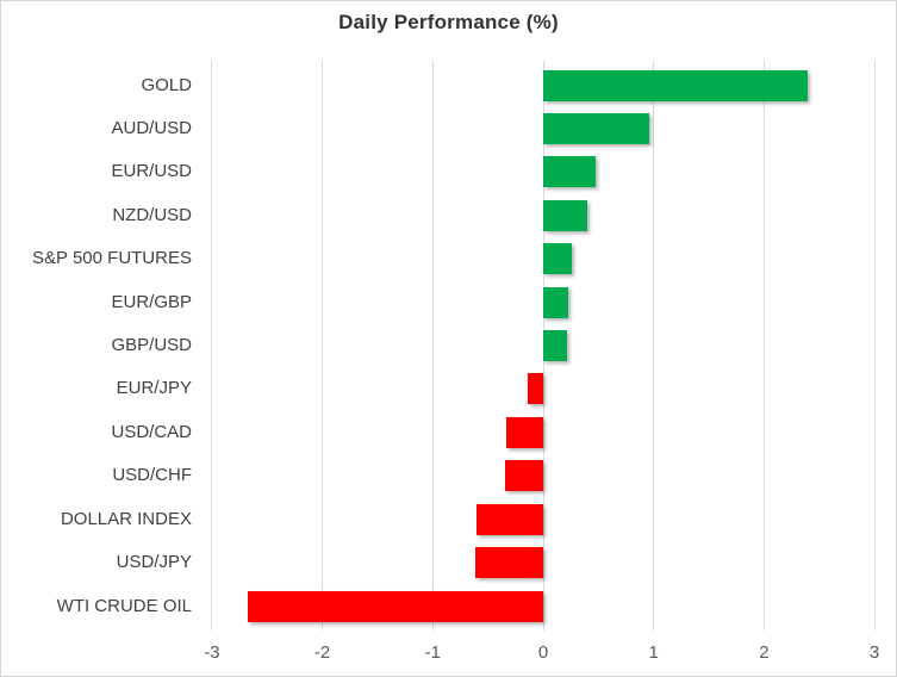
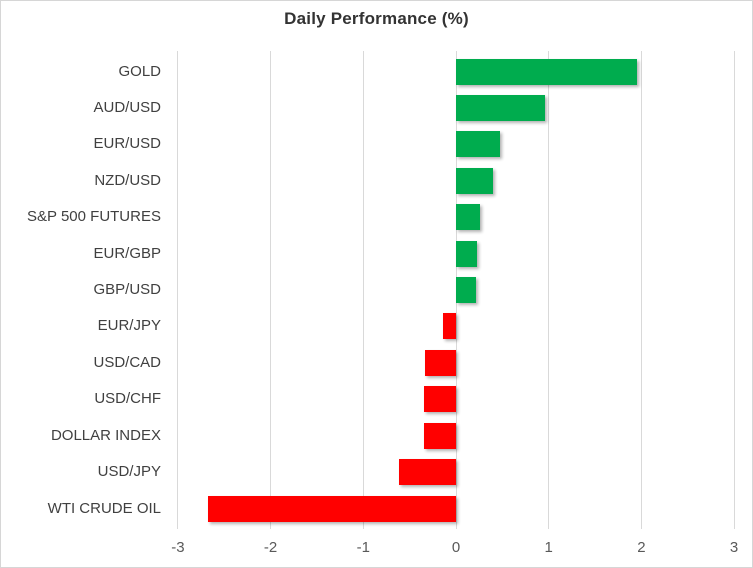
GOLD: 2.4 -> 1.9
DOLLAR INDEX: -0.6 -> -0.3
